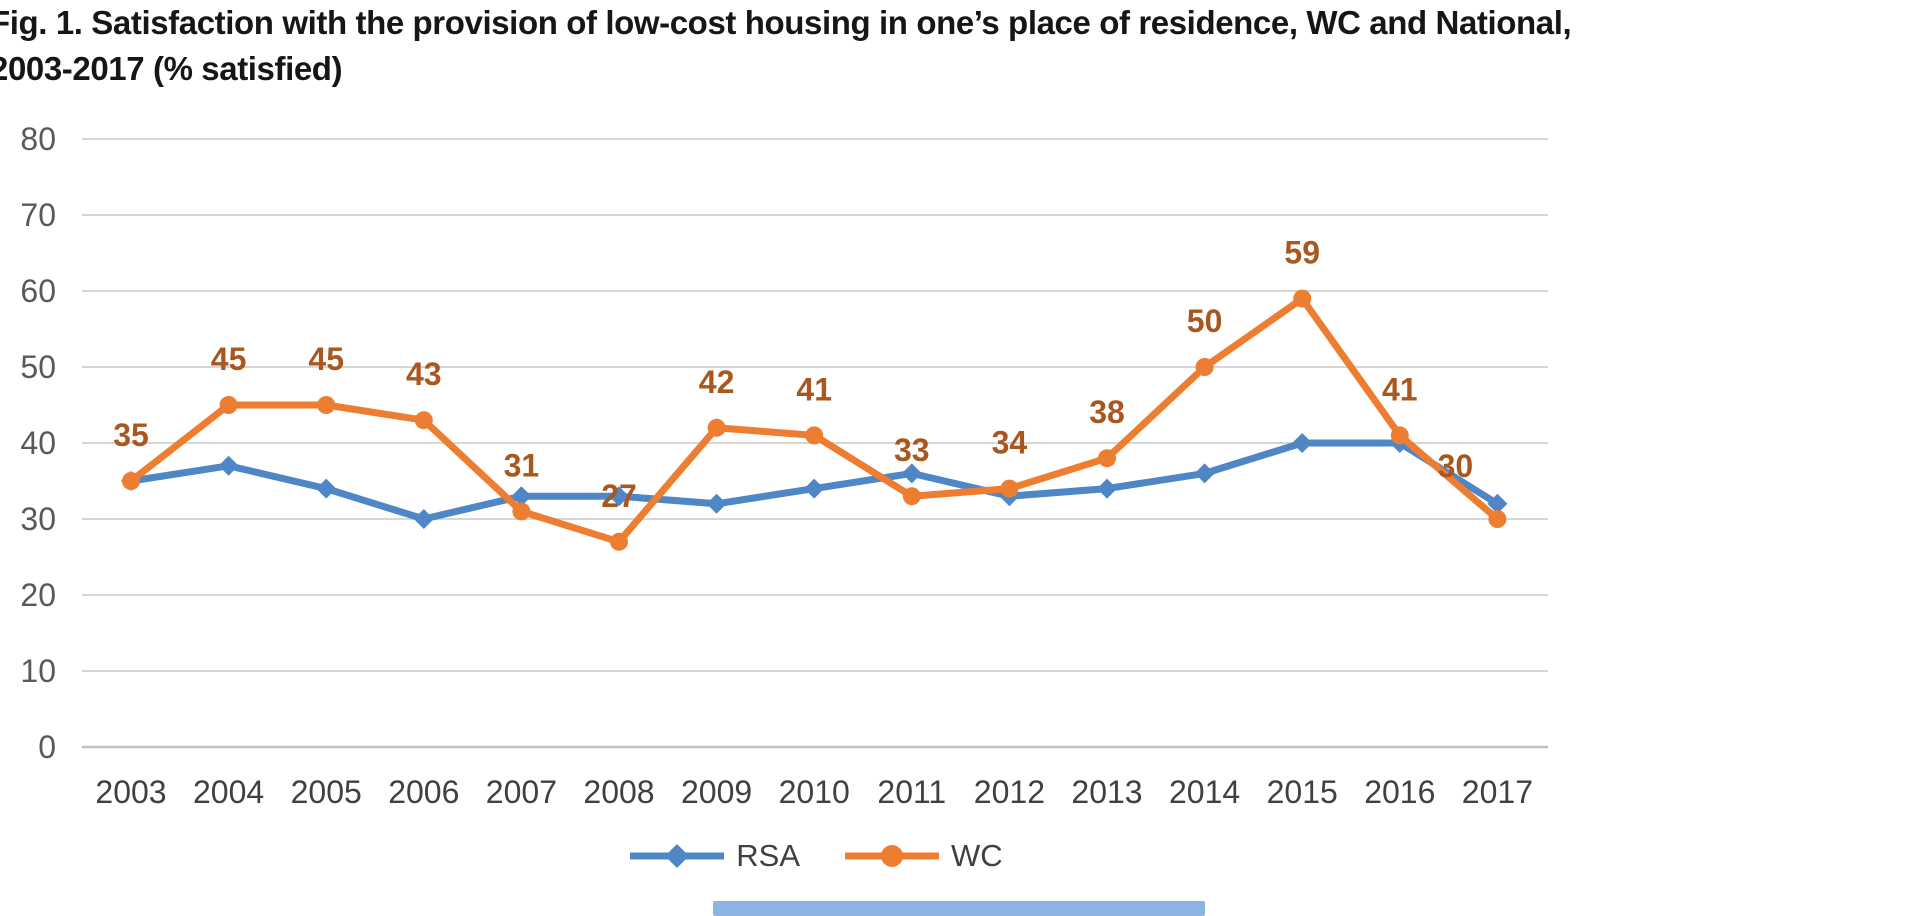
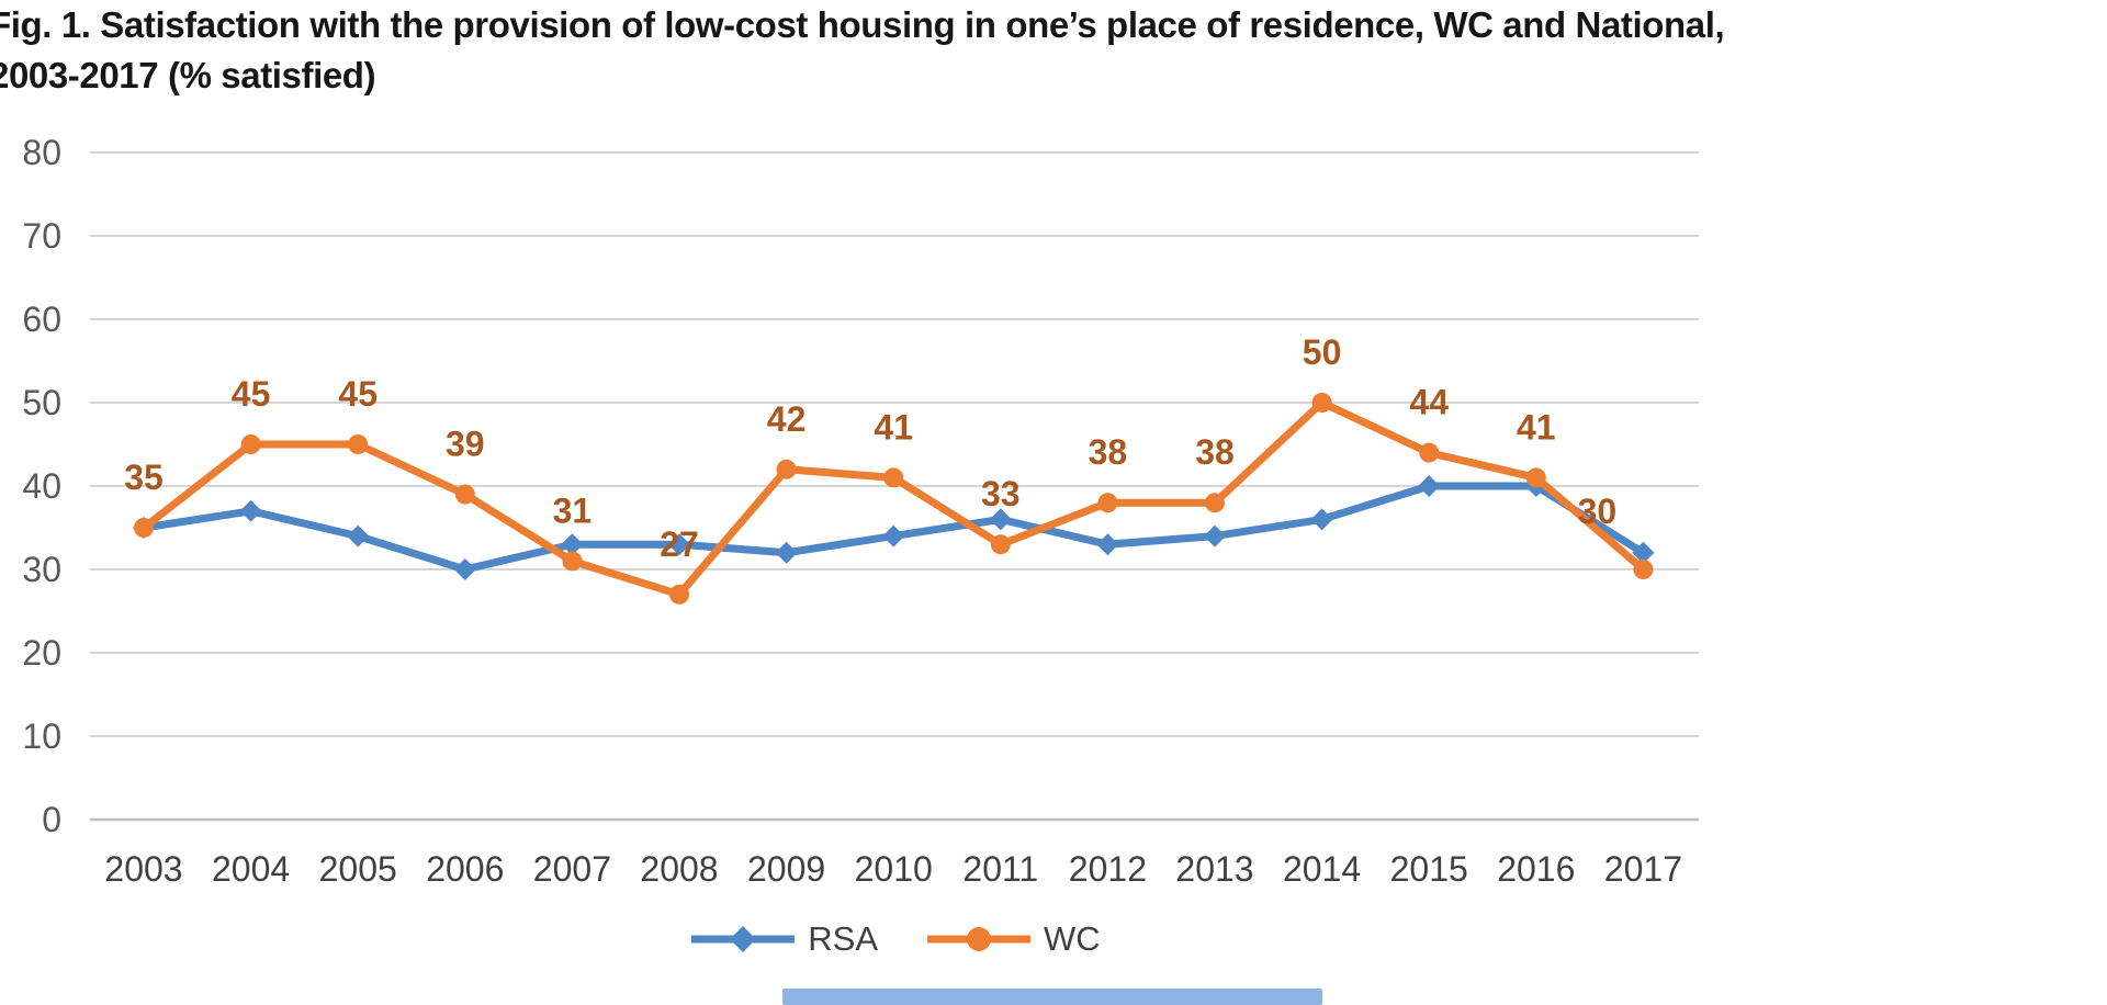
WC/2006: 43 -> 39
WC/2012: 34 -> 38
WC/2015: 59 -> 44
